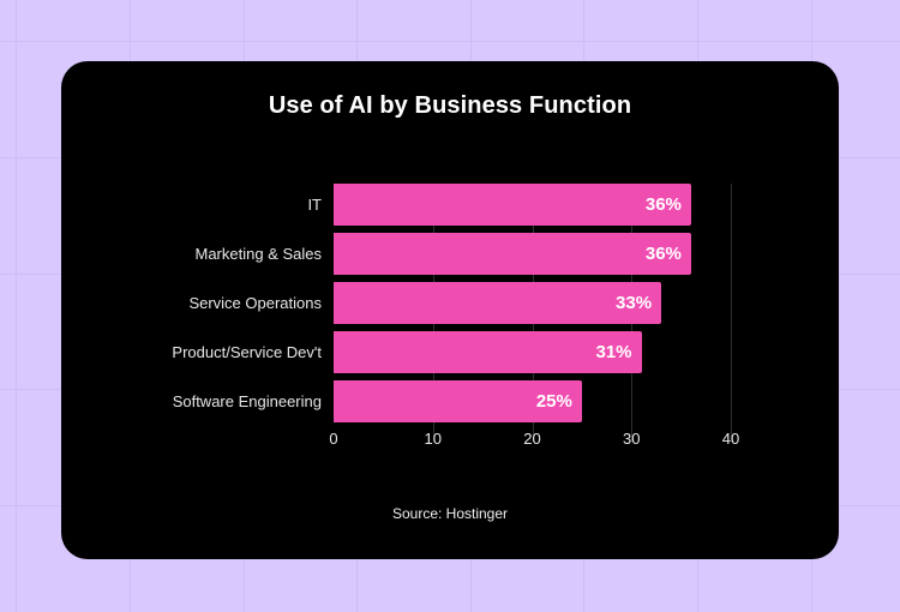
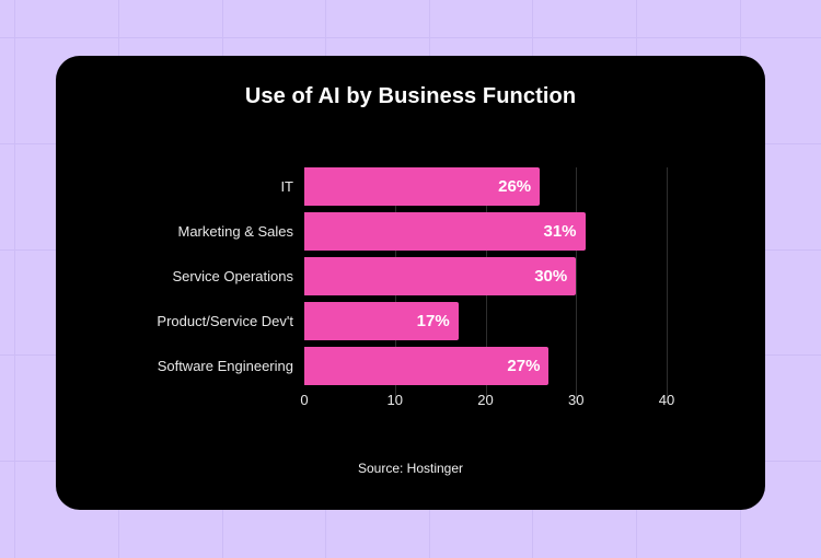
IT: 36% -> 26%
Marketing & Sales: 36% -> 31%
Service Operations: 33% -> 30%
Product/Service Dev't: 31% -> 17%
Software Engineering: 25% -> 27%
